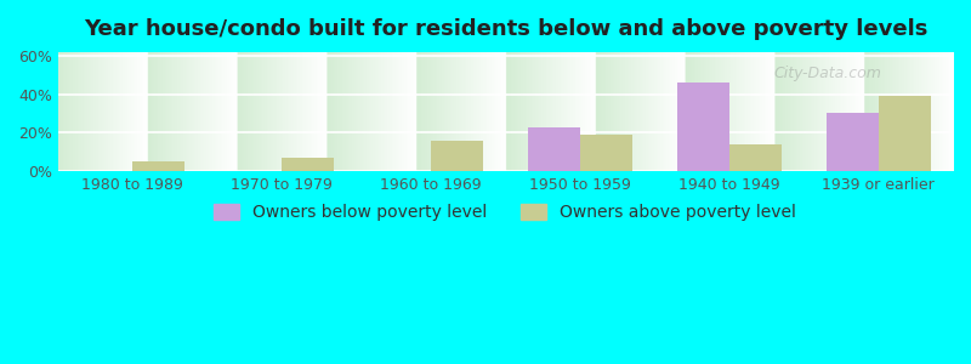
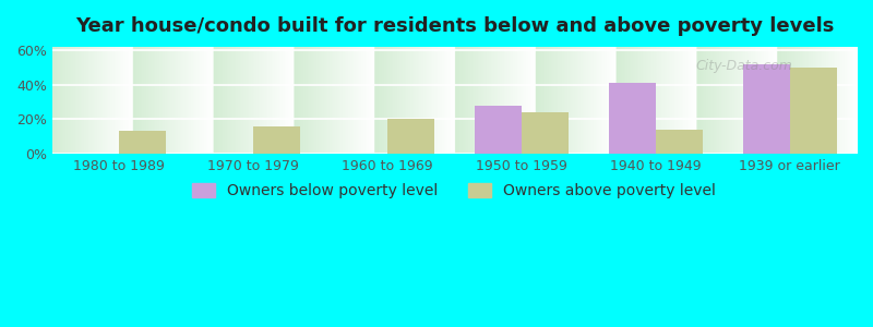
Owners above poverty level/1980 to 1989: 5% -> 13%
Owners above poverty level/1970 to 1979: 7% -> 16%
Owners above poverty level/1960 to 1969: 16% -> 20%
Owners below poverty level/1950 to 1959: 23% -> 28%
Owners above poverty level/1950 to 1959: 19% -> 24%
Owners below poverty level/1940 to 1949: 46% -> 41%
Owners below poverty level/1939 or earlier: 30% -> 52%
Owners above poverty level/1939 or earlier: 39% -> 50%
